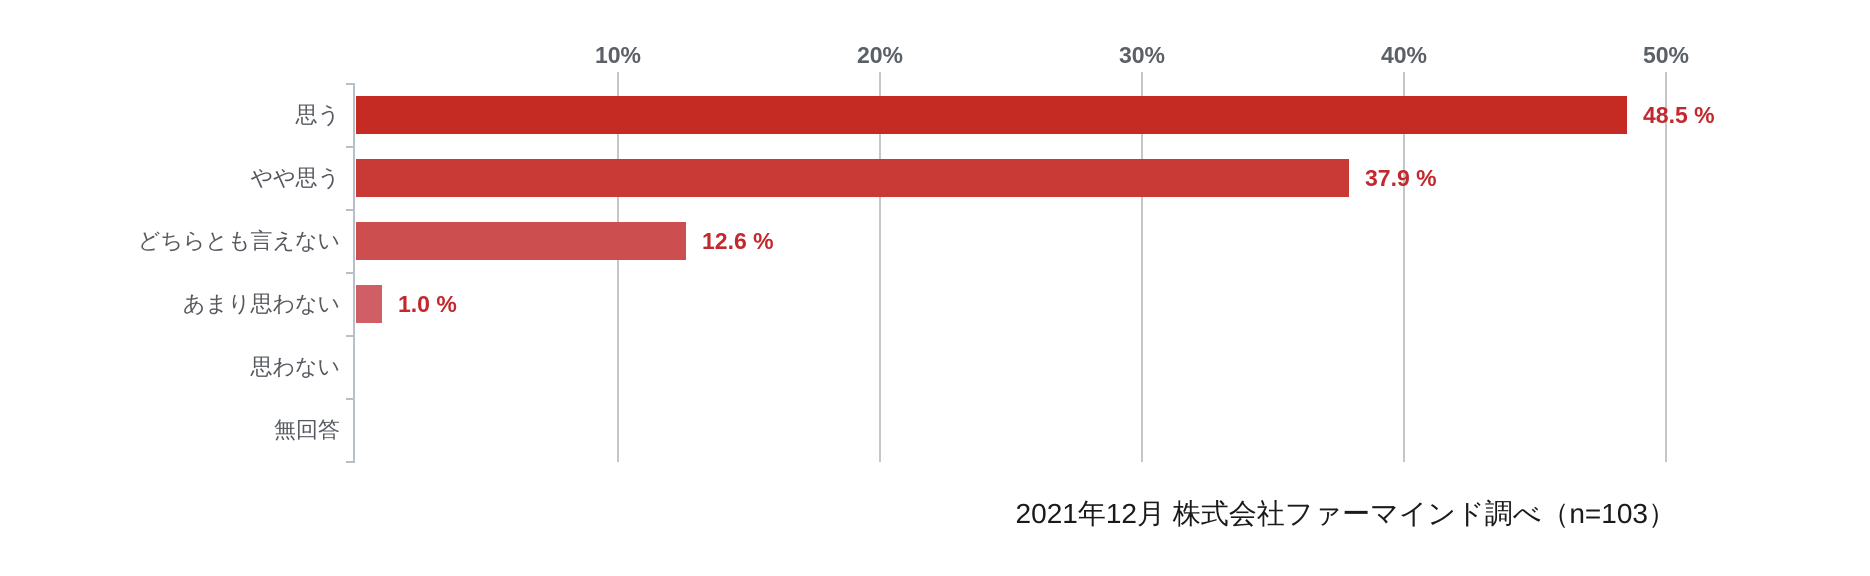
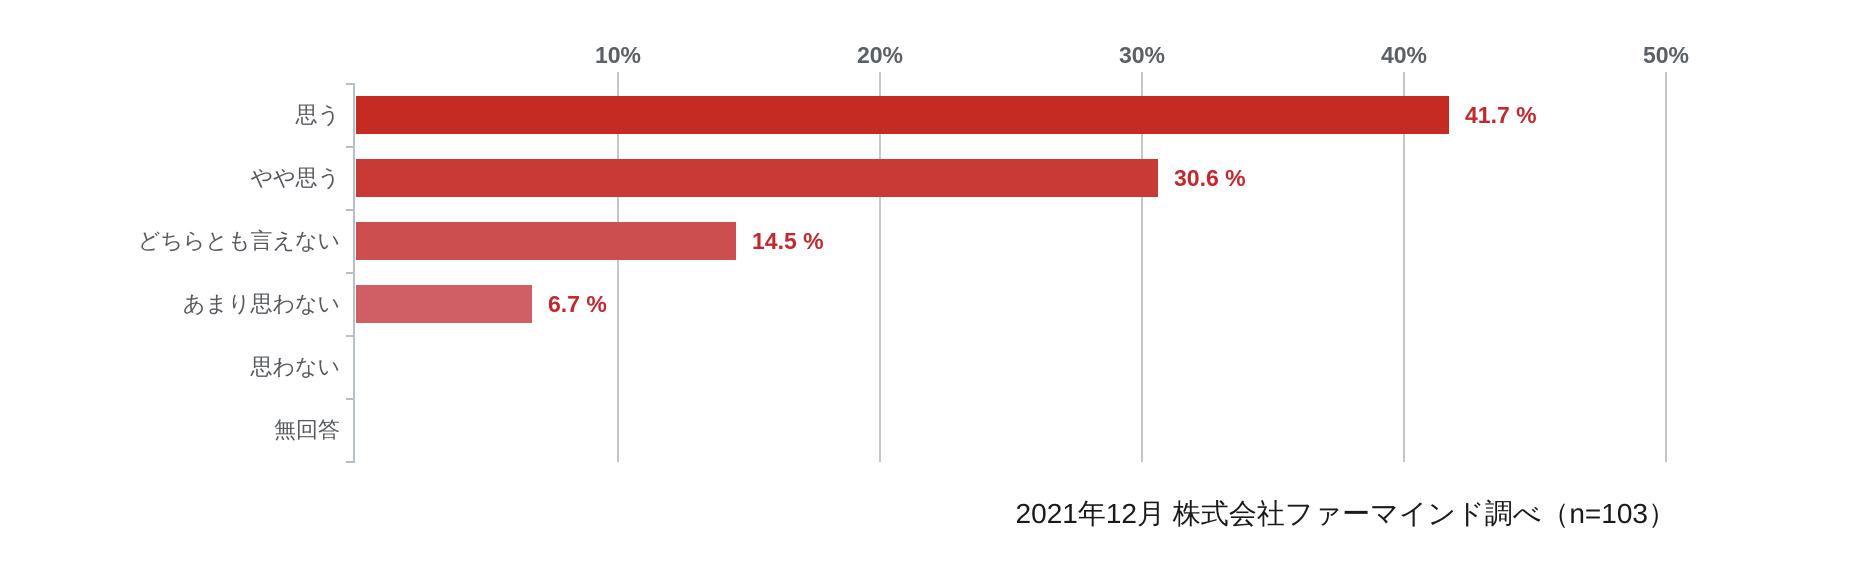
思う: 48.5 -> 41.7
やや思う: 37.9 -> 30.6
どちらとも言えない: 12.6 -> 14.5
あまり思わない: 1.0 -> 6.7
